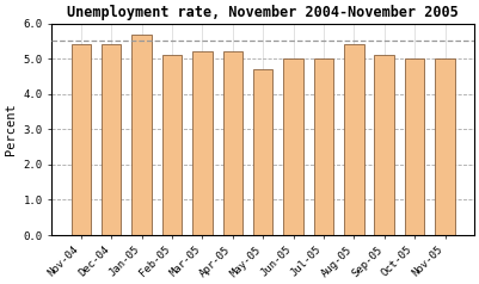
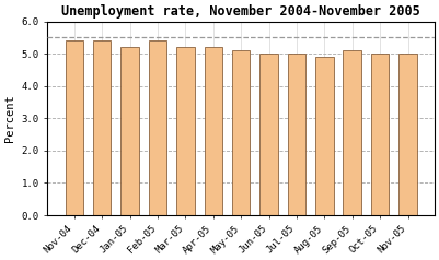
Jan-05: 5.7 -> 5.2
Feb-05: 5.1 -> 5.4
May-05: 4.7 -> 5.1
Aug-05: 5.4 -> 4.9
